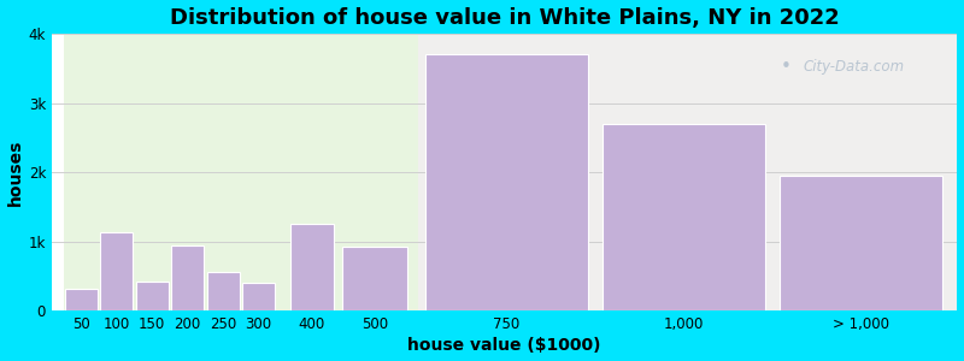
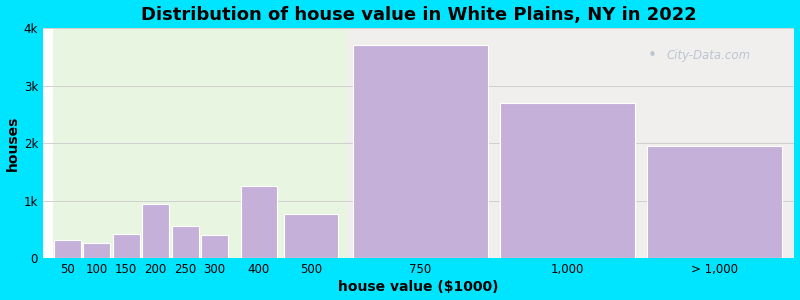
100: 1.14k -> 0.27k
500: 0.92k -> 0.77k
